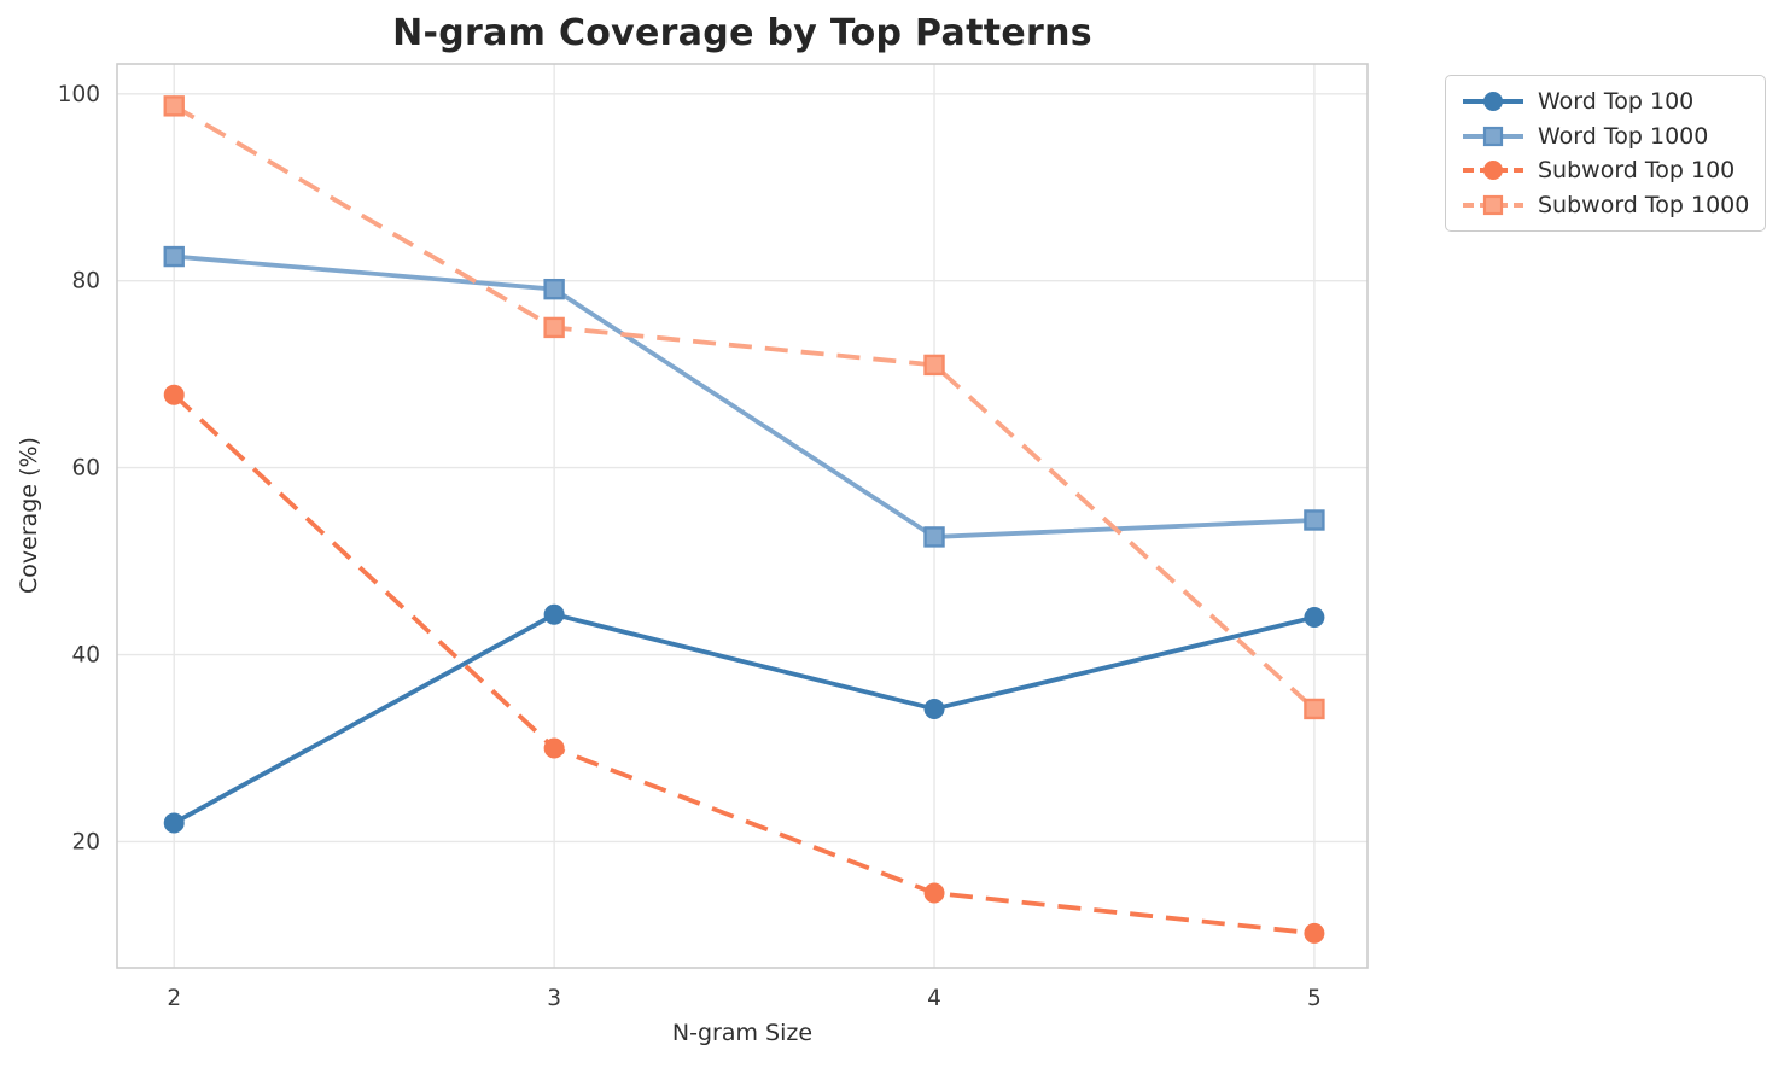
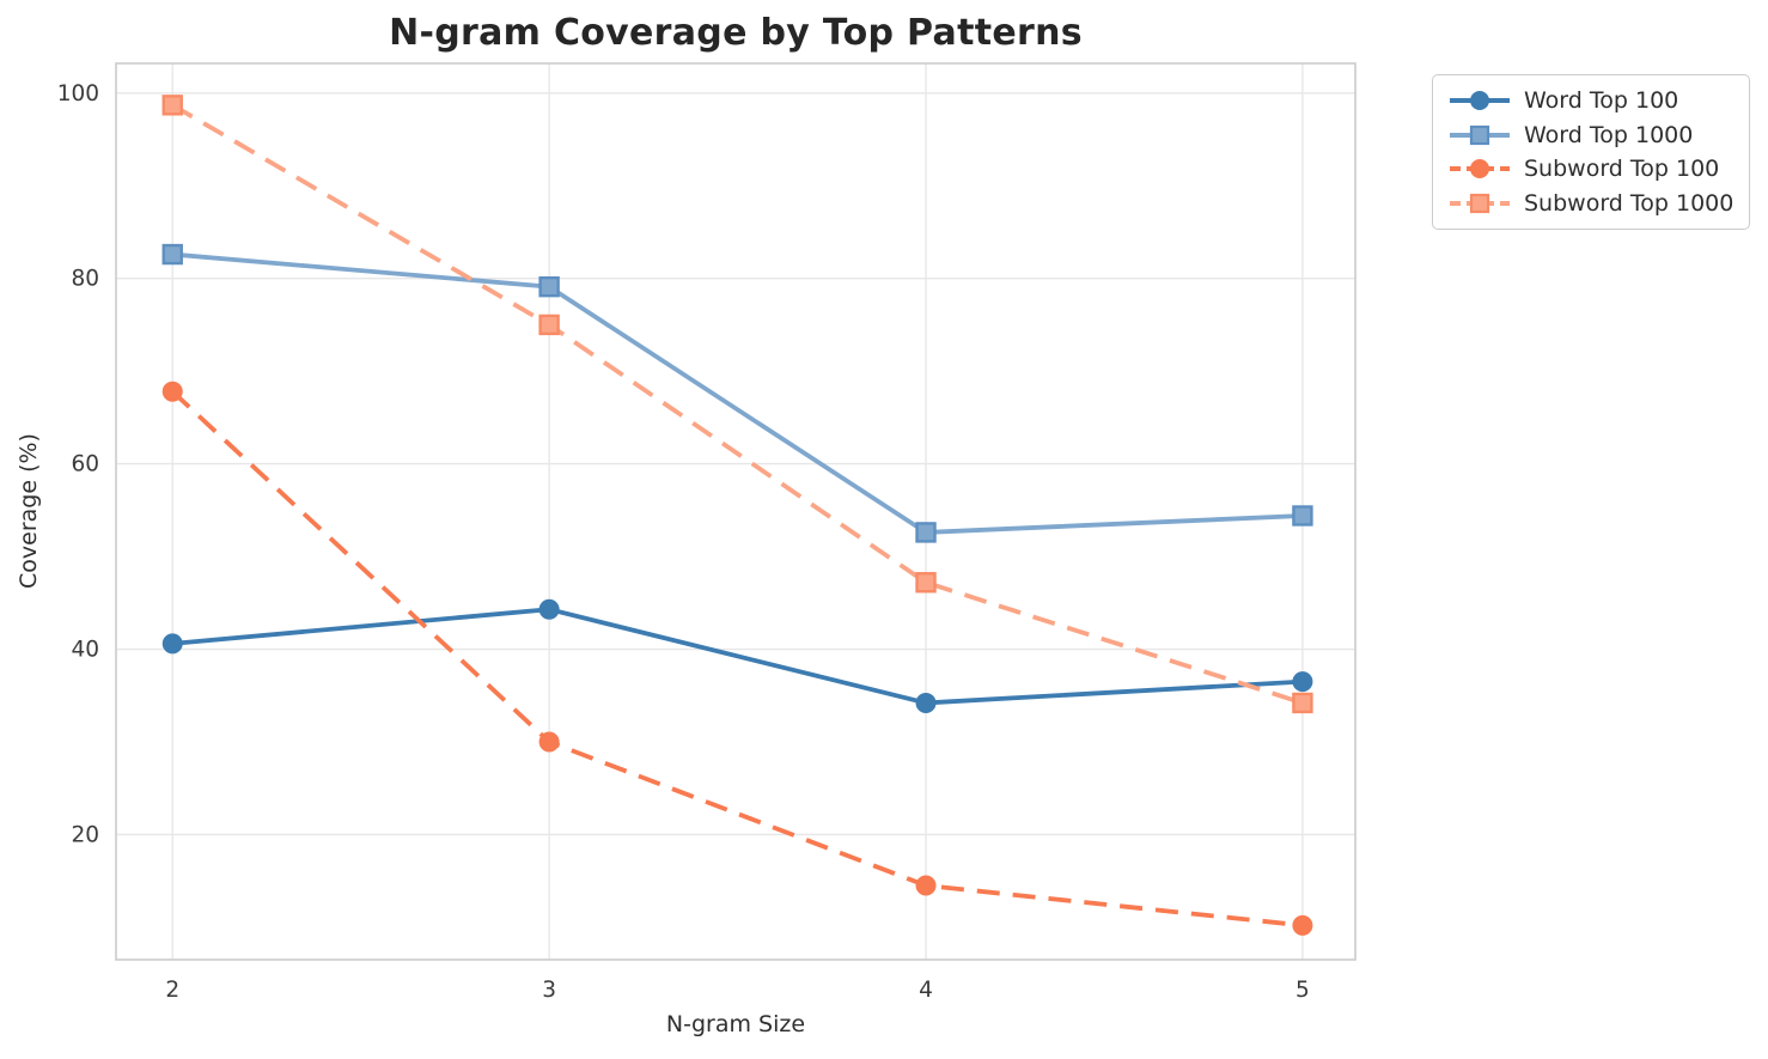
Word Top 100/2: 22 -> 41
Subword Top 1000/4: 71 -> 47
Word Top 100/5: 44 -> 36
